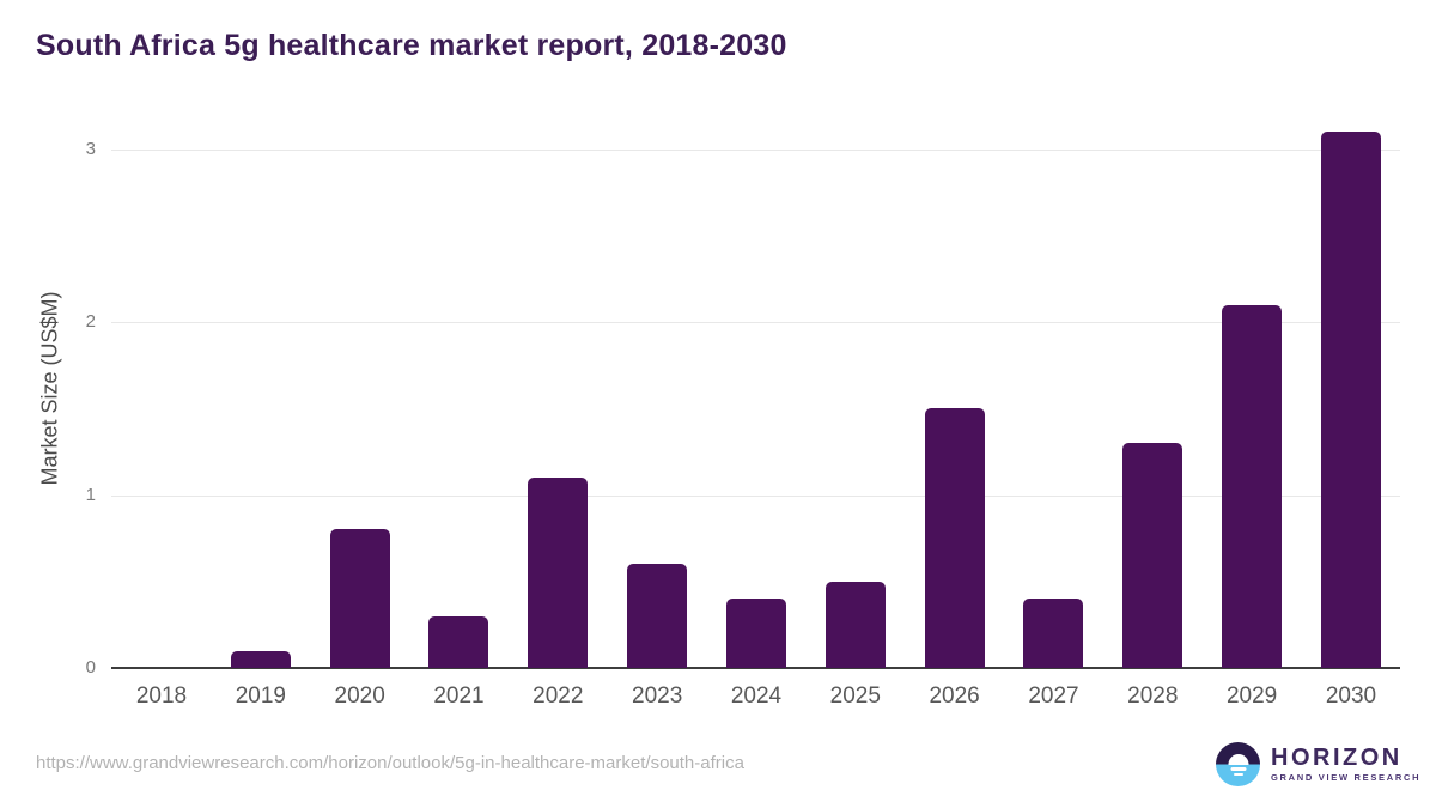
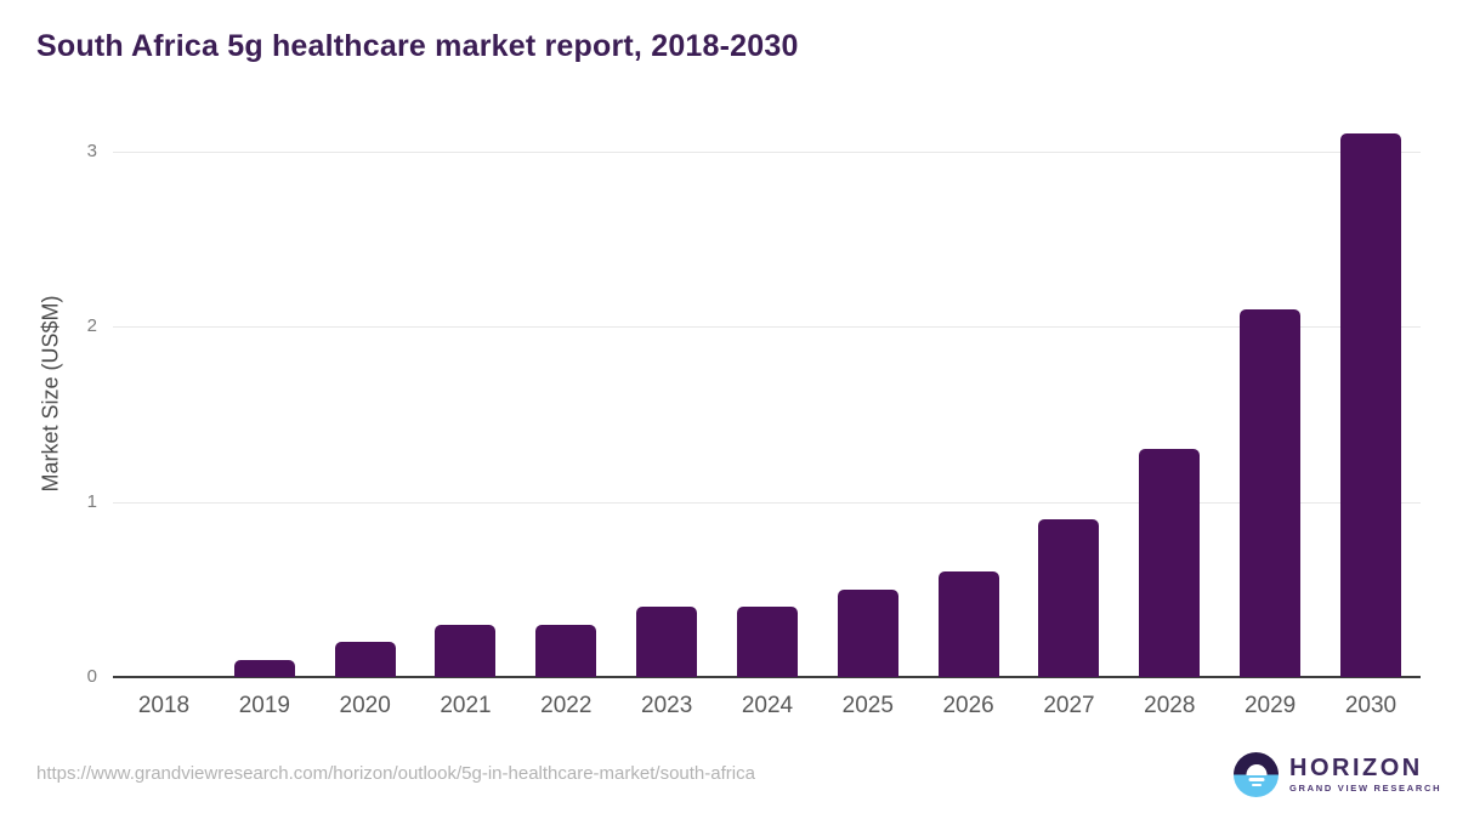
2020: 0.8 -> 0.2
2022: 1.1 -> 0.3
2023: 0.6 -> 0.4
2026: 1.5 -> 0.6
2027: 0.4 -> 0.9
